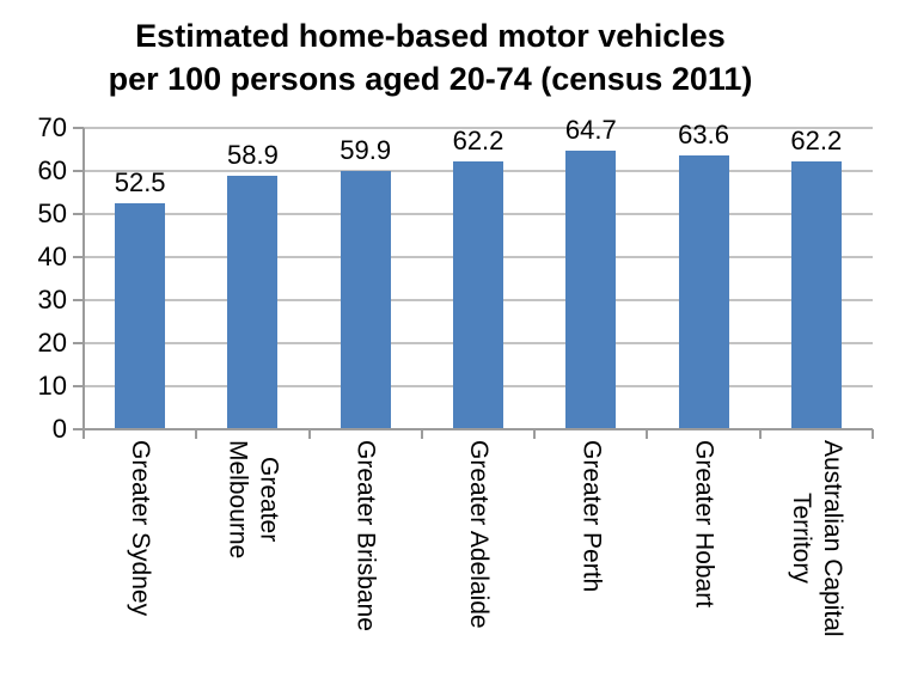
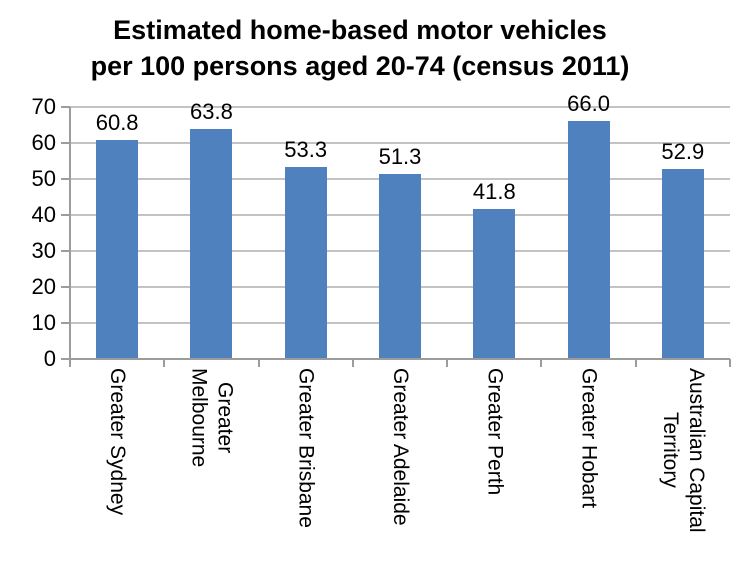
Greater Sydney: 52.5 -> 60.8
Greater Melbourne: 58.9 -> 63.8
Greater Brisbane: 59.9 -> 53.3
Greater Adelaide: 62.2 -> 51.3
Greater Perth: 64.7 -> 41.8
Greater Hobart: 63.6 -> 66.0
Australian Capital Territory: 62.2 -> 52.9
